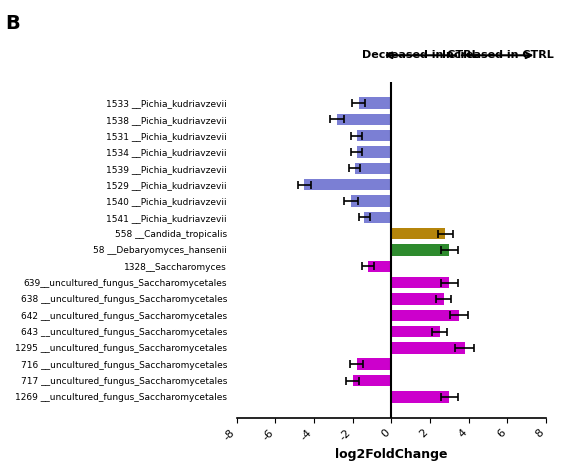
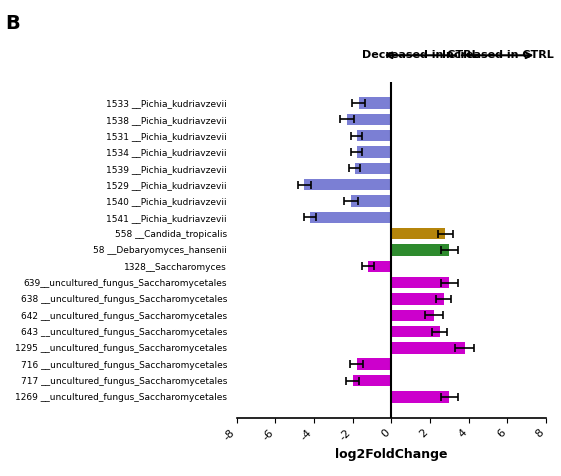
1538 __Pichia_kudriavzevii: -2.8 -> -2.3
1541 __Pichia_kudriavzevii: -1.4 -> -4.2
642 __uncultured_fungus_Saccharomycetales: 3.5 -> 2.2
